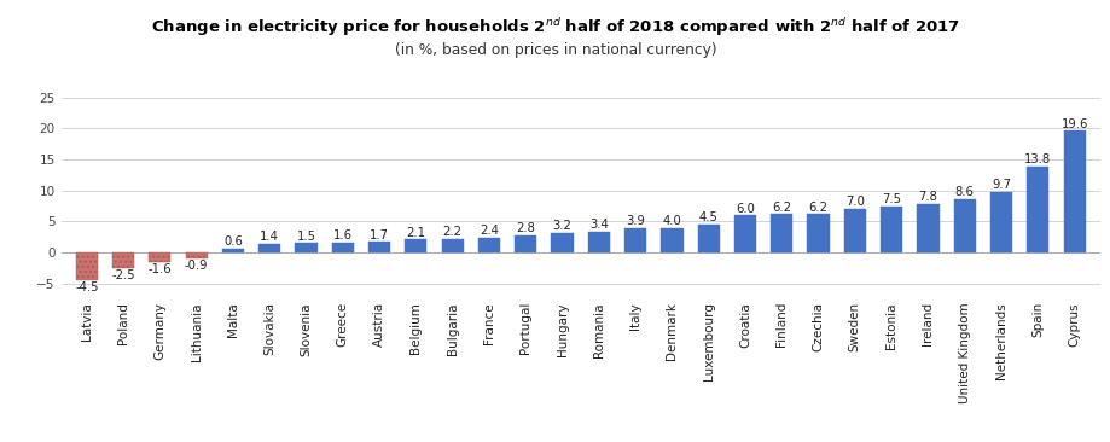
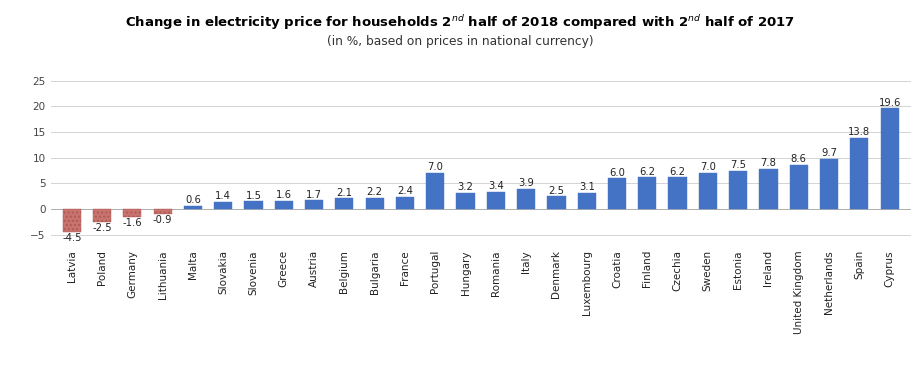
Portugal: 2.8 -> 7.0
Denmark: 4.0 -> 2.5
Luxembourg: 4.5 -> 3.1
